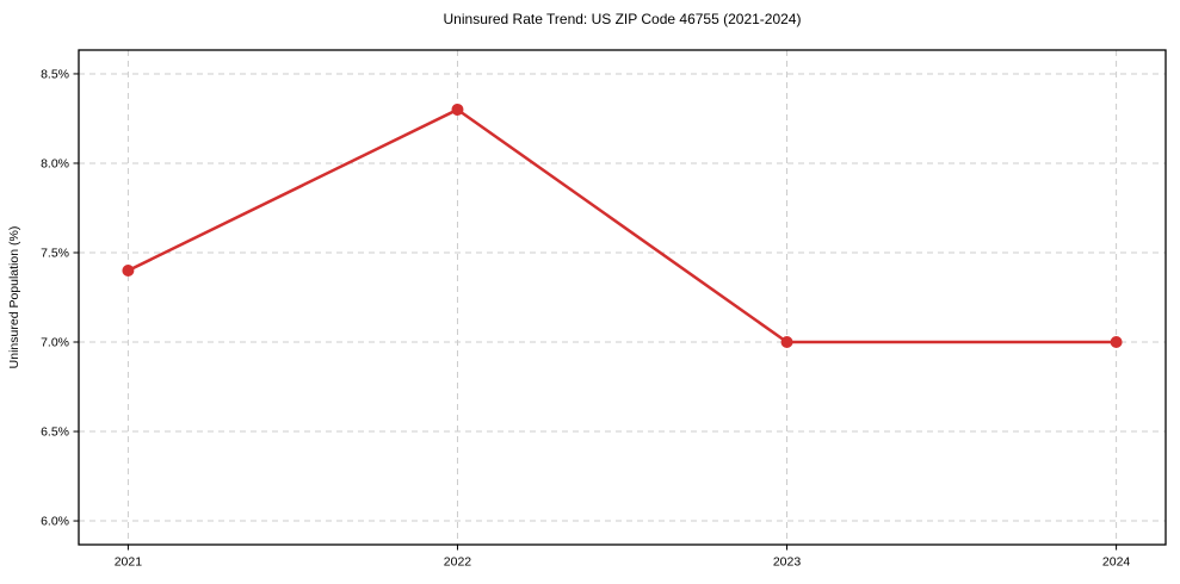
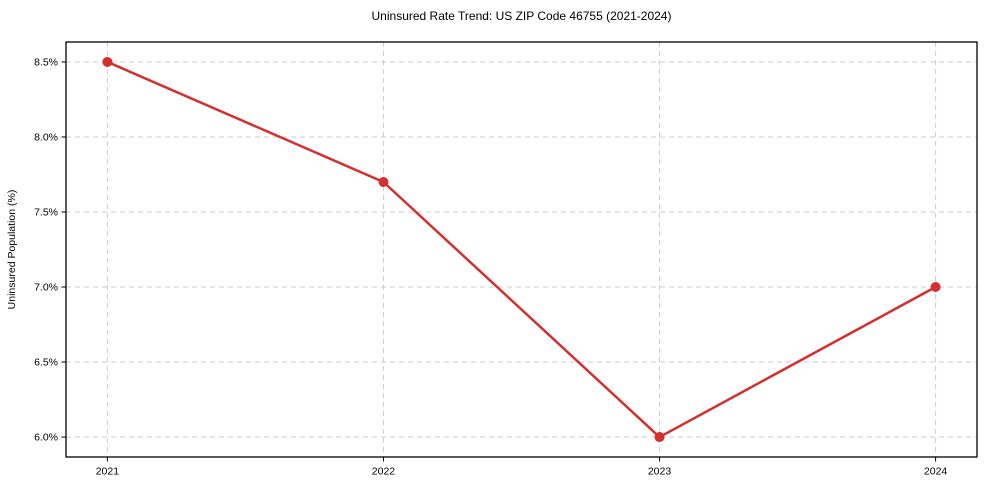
2021: 7.4% -> 8.5%
2022: 8.3% -> 7.7%
2023: 7.0% -> 6.0%
